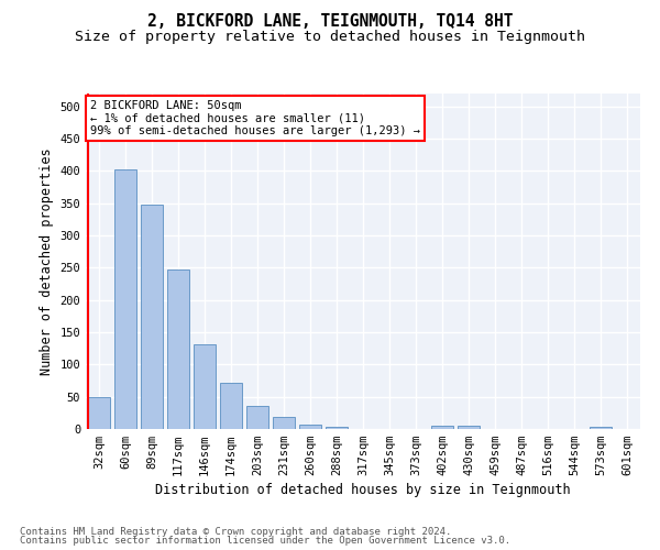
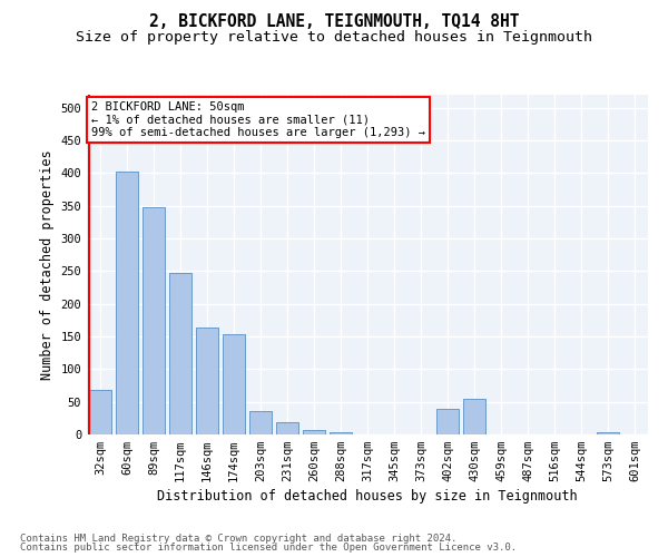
32sqm: 50 -> 68
146sqm: 131 -> 164
174sqm: 71 -> 154
402sqm: 5 -> 40
430sqm: 5 -> 54
